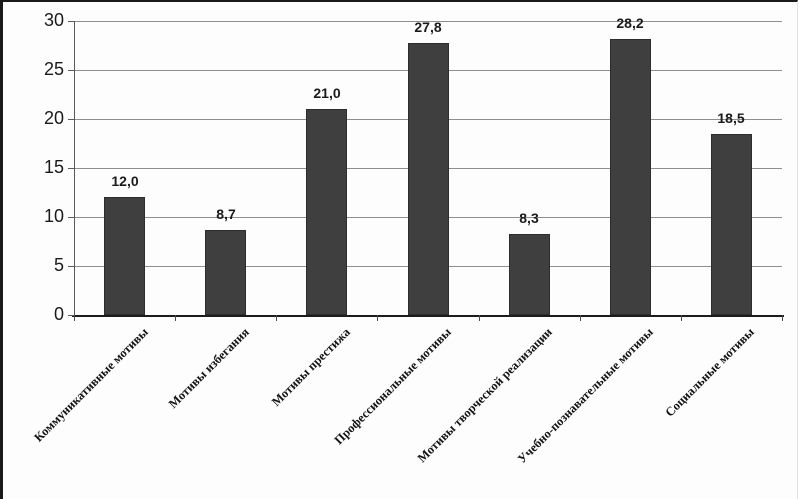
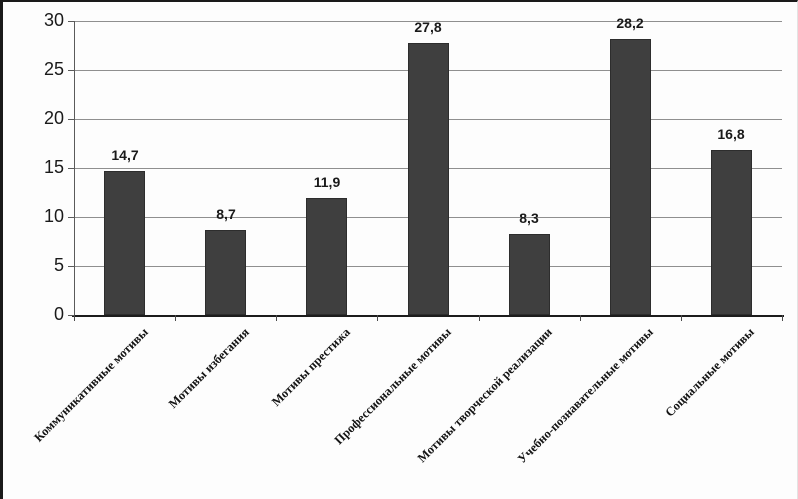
Коммуникативные мотивы: 12,0 -> 14,7
Мотивы престижа: 21,0 -> 11,9
Социальные мотивы: 18,5 -> 16,8
